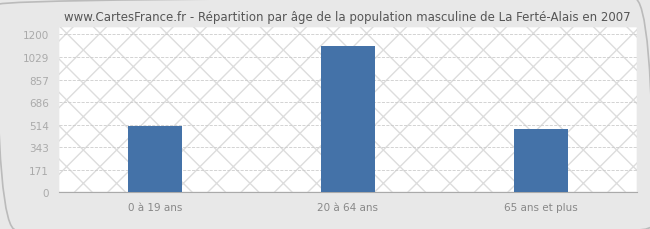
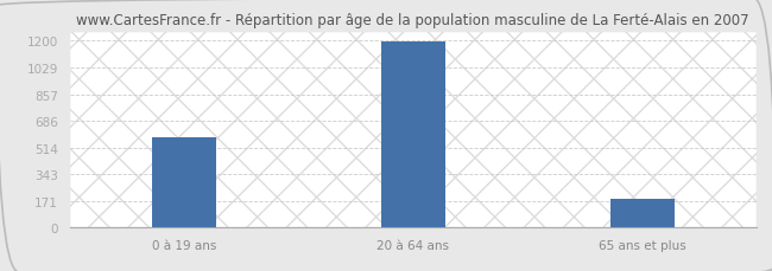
0 à 19 ans: 500 -> 580
20 à 64 ans: 1110 -> 1200
65 ans et plus: 480 -> 180
